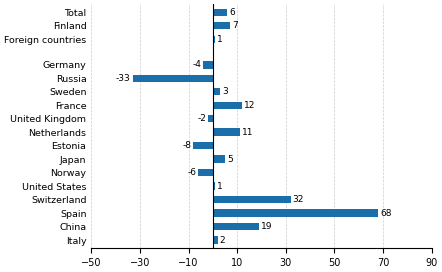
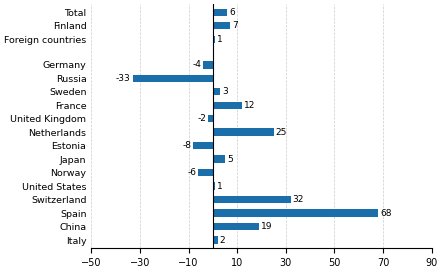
Netherlands: 11 -> 25
